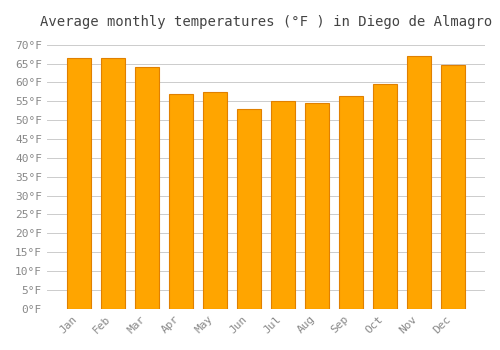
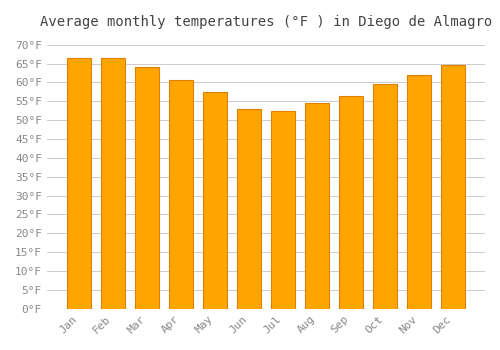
Apr: 57.0°F -> 60.5°F
Jul: 55.0°F -> 52.5°F
Nov: 67.0°F -> 62.0°F
